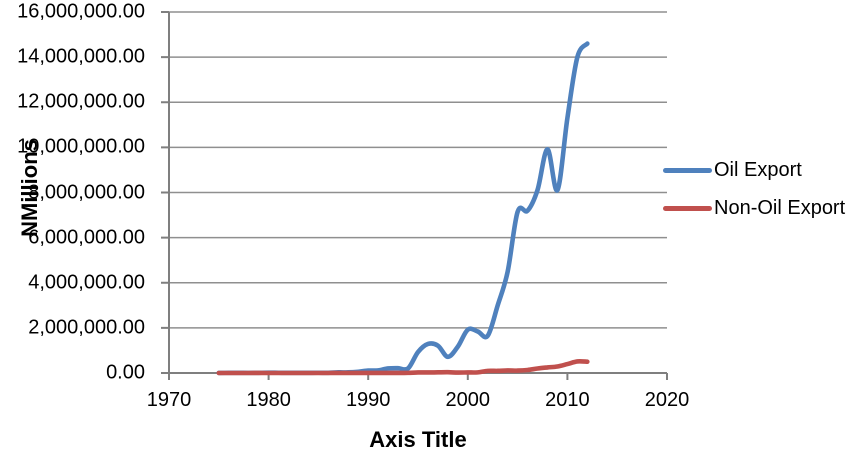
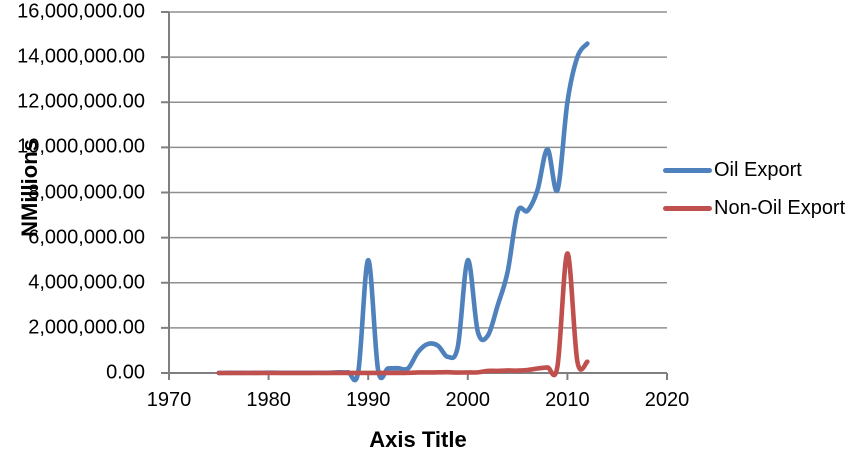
Oil Export/1990: 100000 -> 5000000
Oil Export/2000: 1900000 -> 5000000
Oil Export/2010: 11300000 -> 12000000
Non-Oil Export/2010: 400000 -> 5300000
